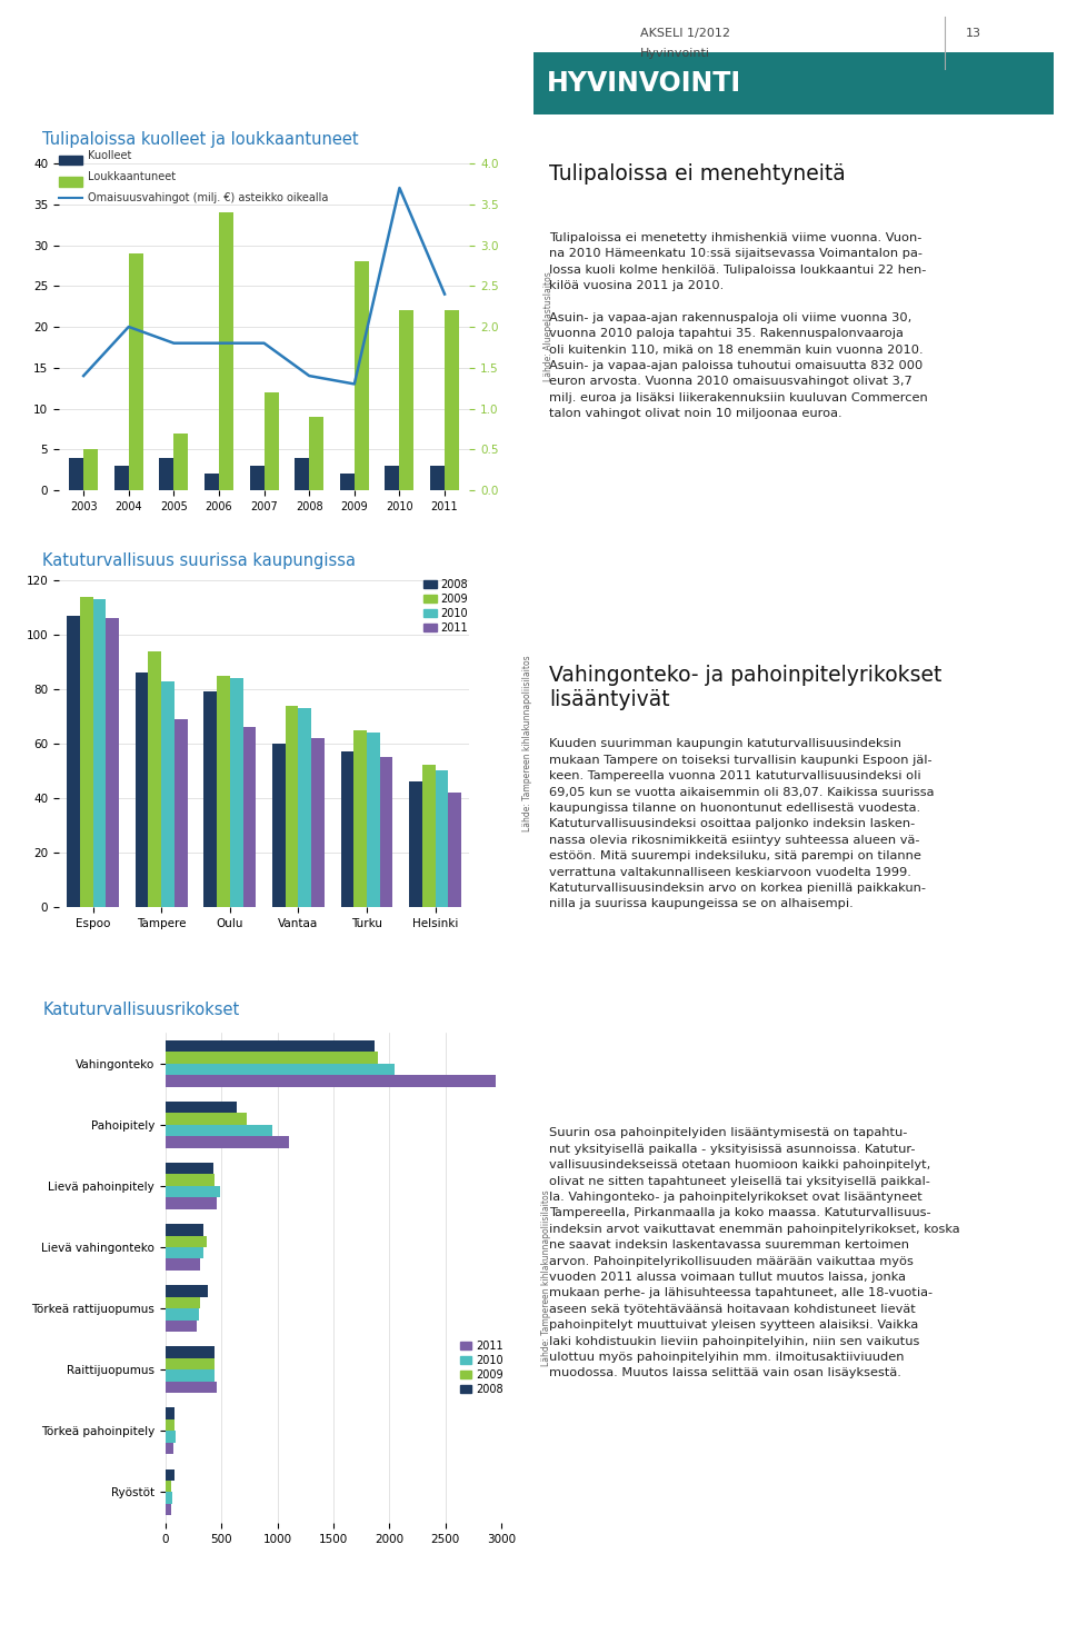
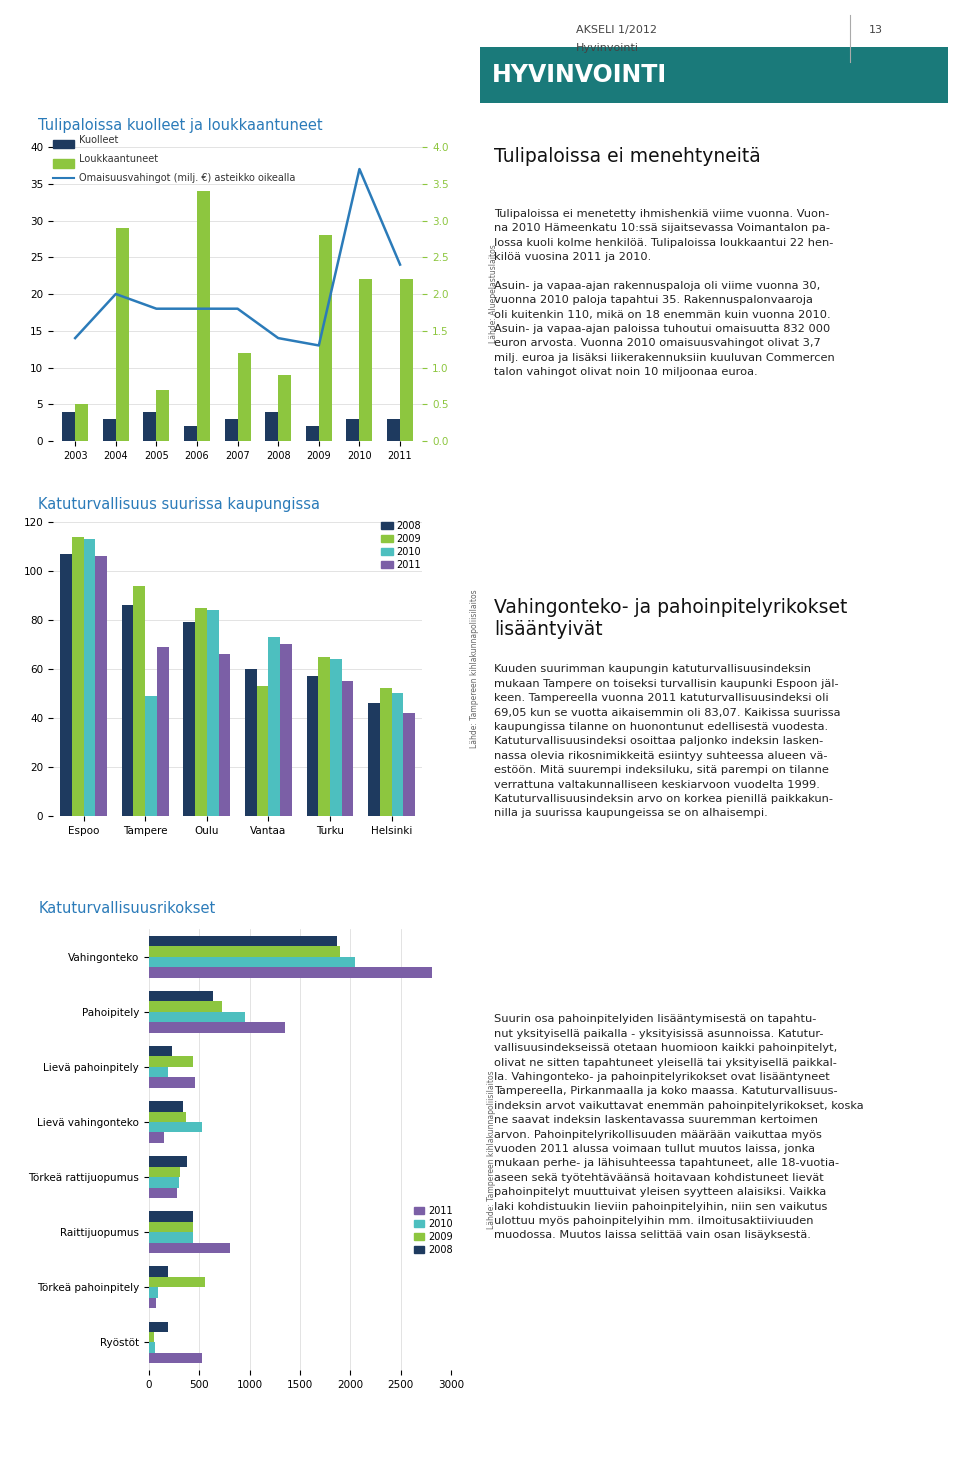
2010/Tampere: 83 -> 49
2009/Vantaa: 74 -> 53
2011/Vantaa: 62 -> 70
2011/Vahingonteko: 2950 -> 2810
2011/Pahoipitely: 1100 -> 1350
2008/Lievä pahoinpitely: 430 -> 230
2010/Lievä pahoinpitely: 490 -> 190
2010/Lievä vahingonteko: 340 -> 530
2011/Lievä vahingonteko: 310 -> 150
2011/Raittijuopumus: 460 -> 810
2008/Törkeä pahoinpitely: 80 -> 190
2009/Törkeä pahoinpitely: 80 -> 560
2008/Ryöstöt: 80 -> 190
2011/Ryöstöt: 60 -> 530
